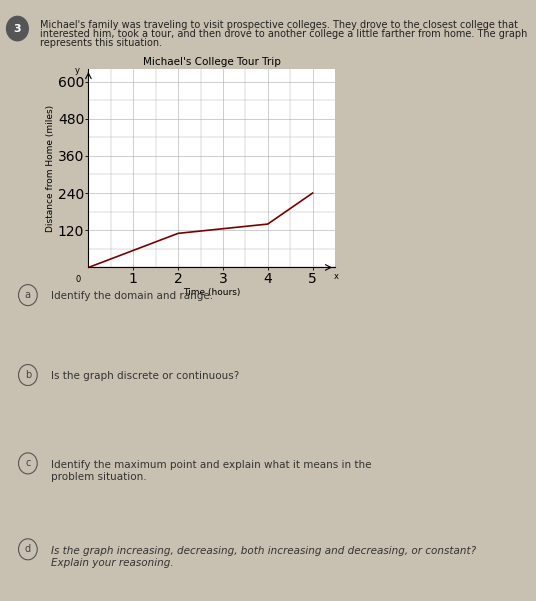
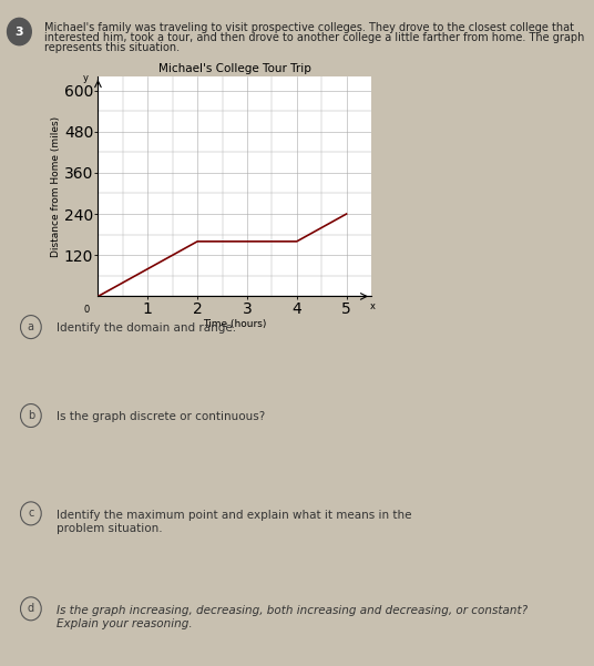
2: 110 -> 160
4: 140 -> 160
